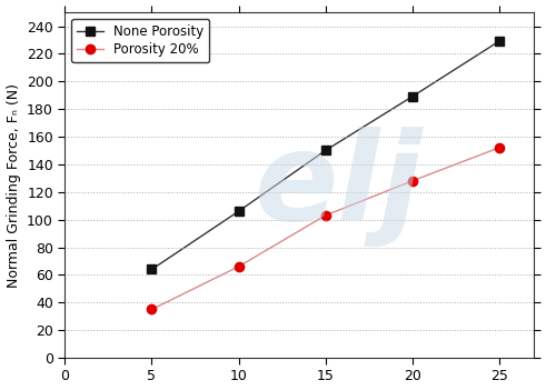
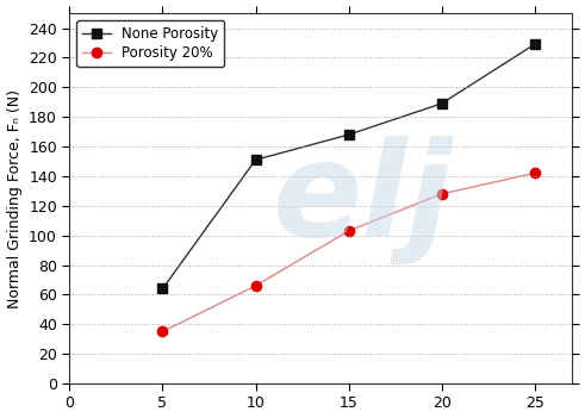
None Porosity/10: 106 -> 151
None Porosity/15: 150 -> 168
Porosity 20%/25: 152 -> 142
